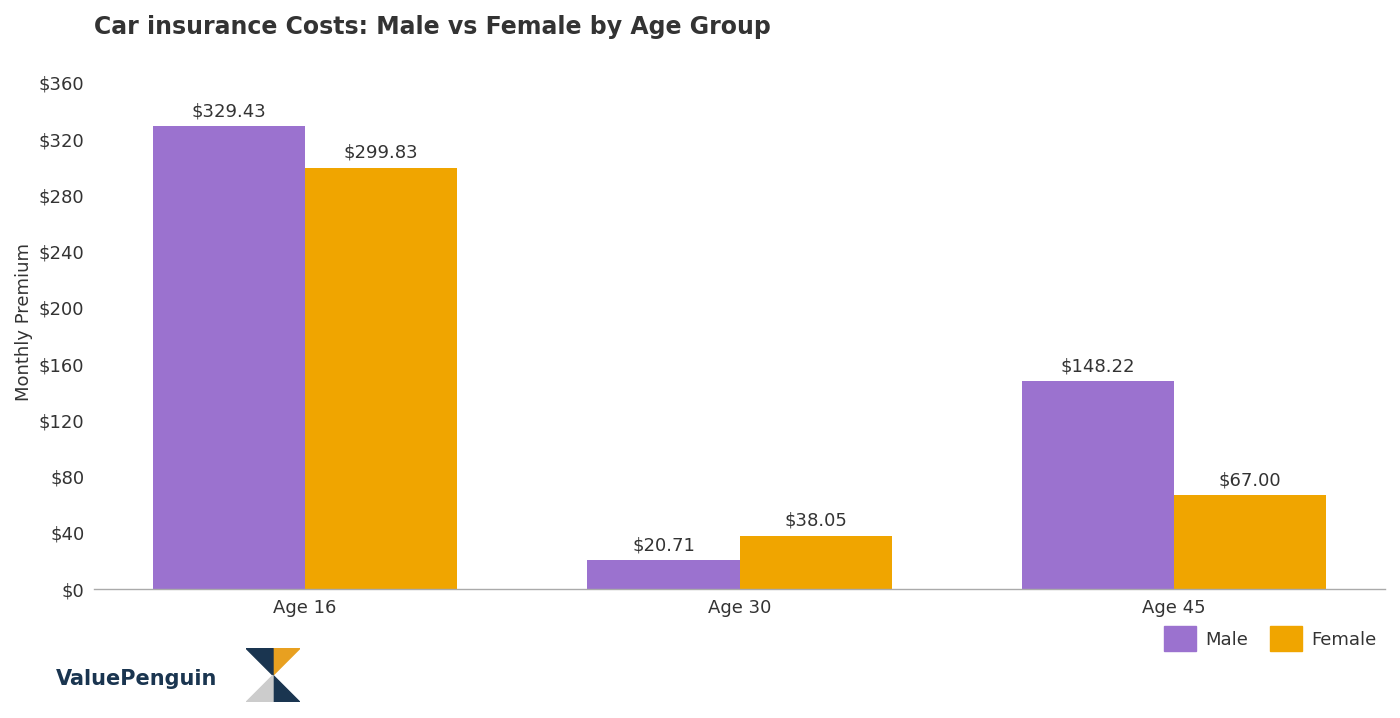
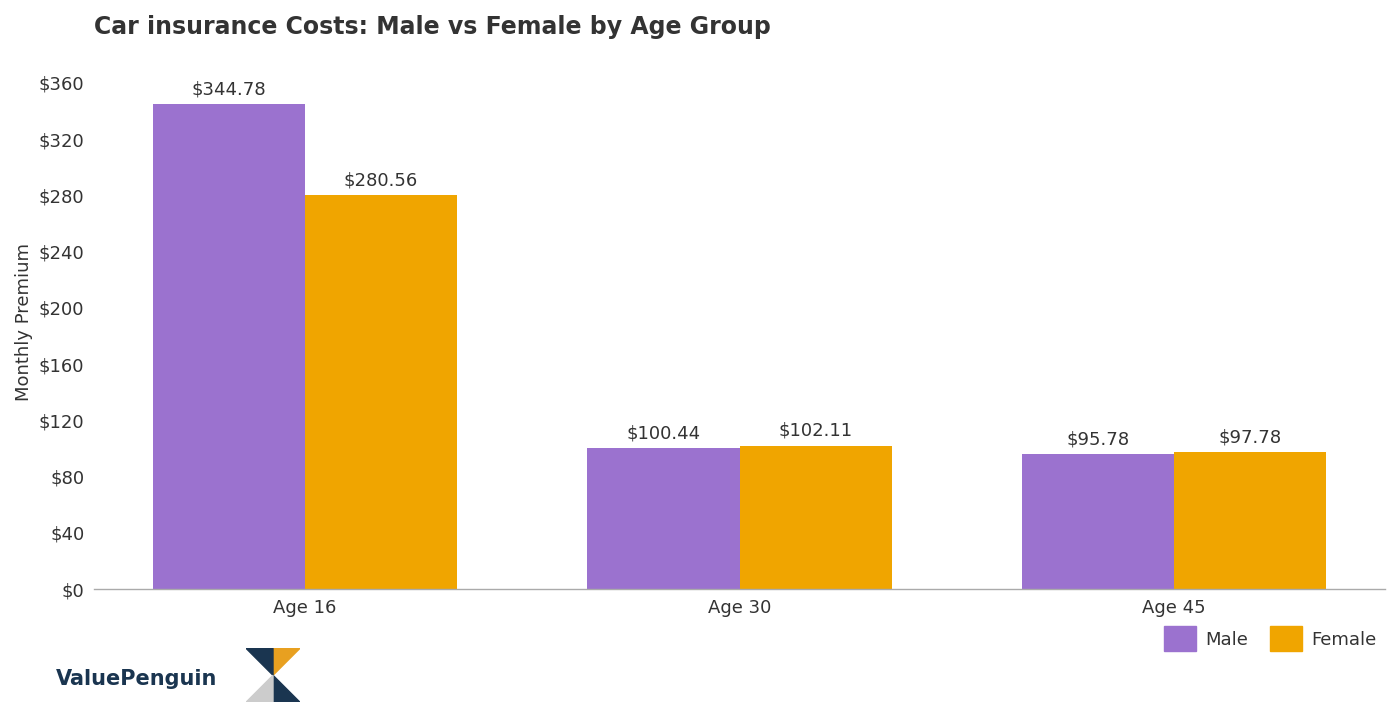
Male/Age 16: $329.43 -> $344.78
Female/Age 16: $299.83 -> $280.56
Male/Age 30: $20.71 -> $100.44
Female/Age 30: $38.05 -> $102.11
Male/Age 45: $148.22 -> $95.78
Female/Age 45: $67.00 -> $97.78
